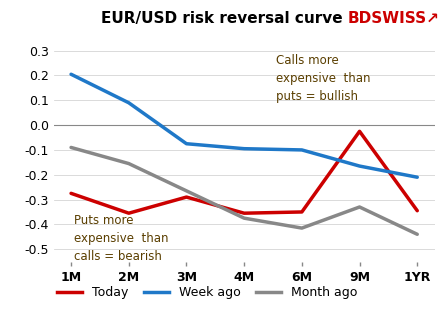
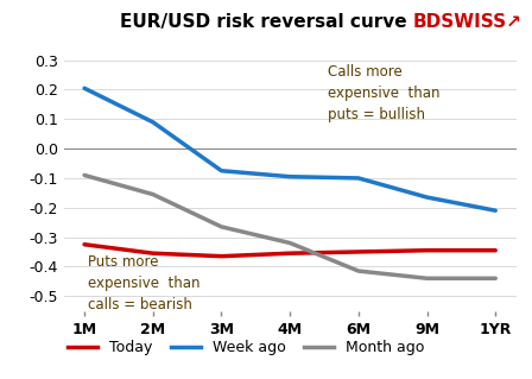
Today/1M: -0.275 -> -0.325
Today/3M: -0.290 -> -0.365
Month ago/4M: -0.375 -> -0.320
Today/9M: -0.025 -> -0.345
Month ago/9M: -0.330 -> -0.440
